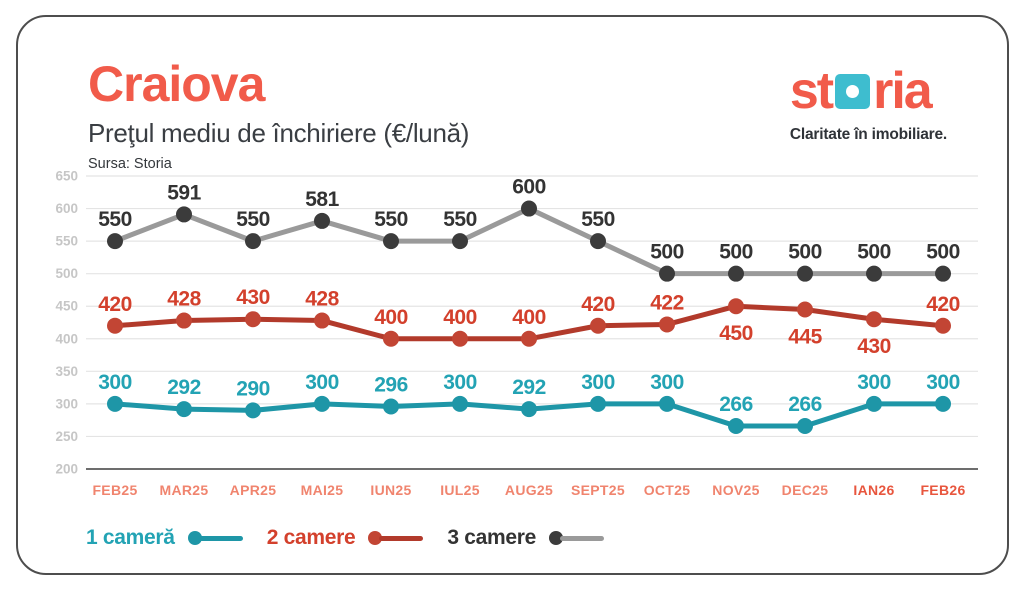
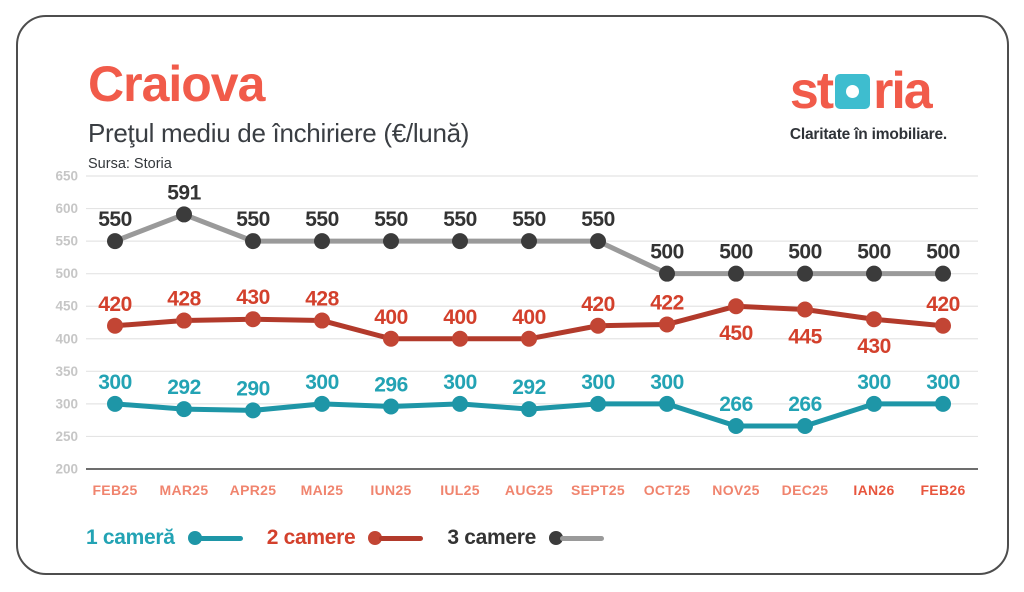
3 camere/MAI25: 581 -> 550
3 camere/AUG25: 600 -> 550
